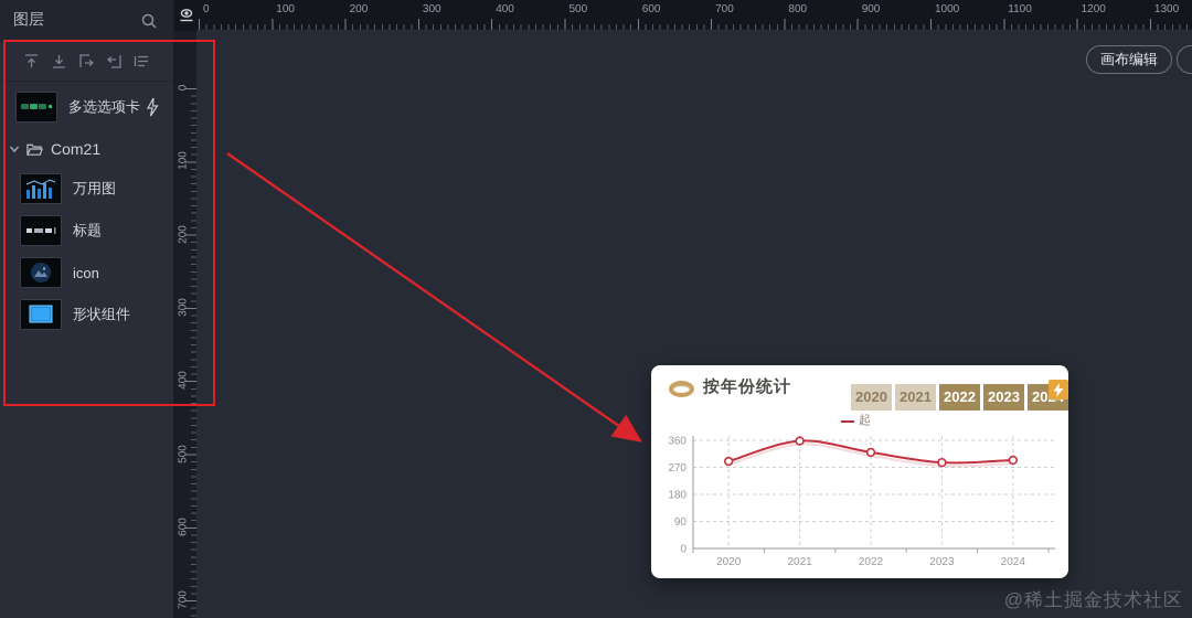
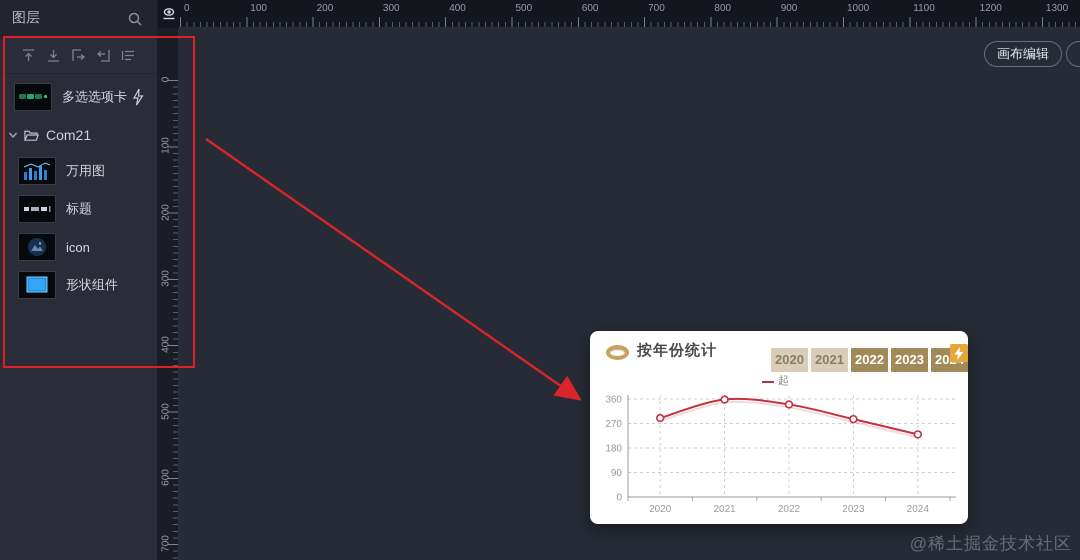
2022: 320 -> 340
2024: 290 -> 230
